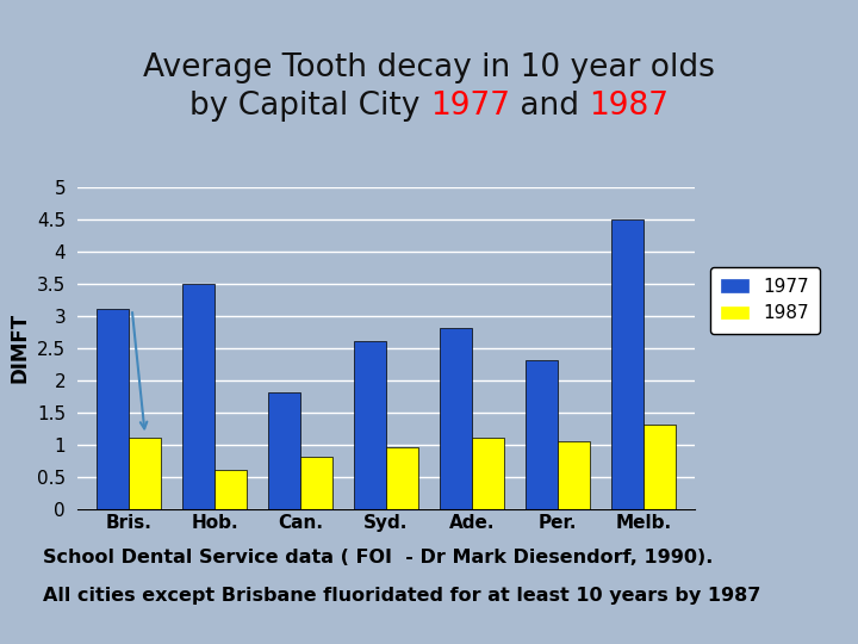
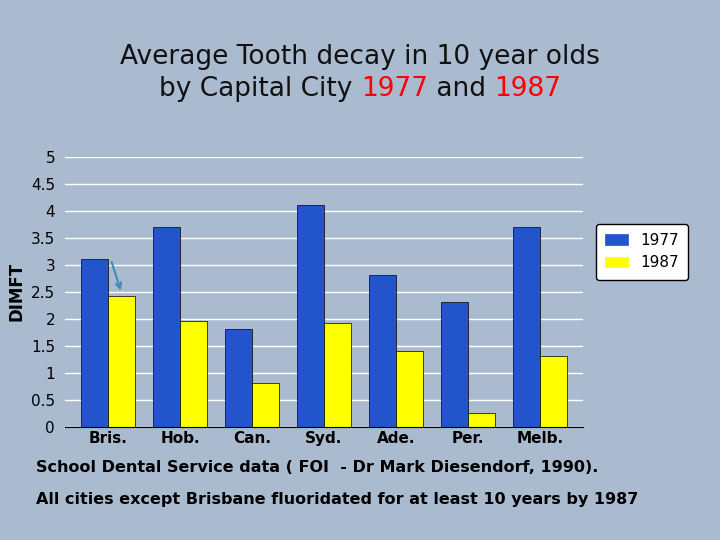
1987/Bris.: 1.10 -> 2.42
1977/Hob.: 3.5 -> 3.7
1987/Hob.: 0.60 -> 1.96
1977/Syd.: 2.6 -> 4.1
1987/Syd.: 0.95 -> 1.92
1987/Ade.: 1.10 -> 1.40
1987/Per.: 1.05 -> 0.26
1977/Melb.: 4.5 -> 3.7
